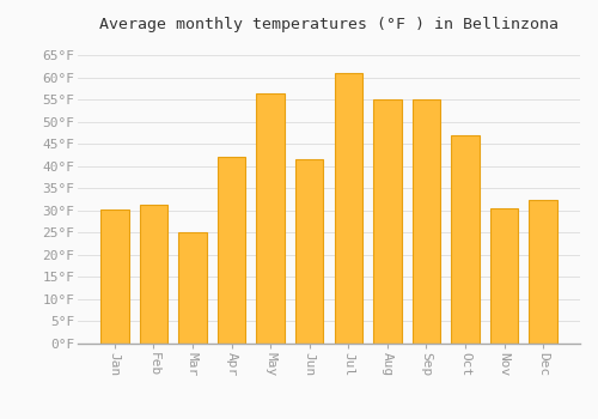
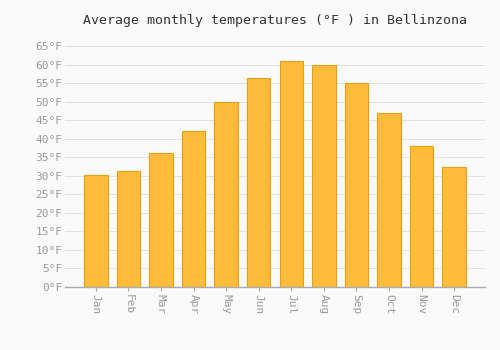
Mar: 25.0°F -> 36.1°F
May: 56.5°F -> 50.0°F
Jun: 41.5°F -> 56.3°F
Aug: 55.0°F -> 59.9°F
Nov: 30.5°F -> 38.0°F
